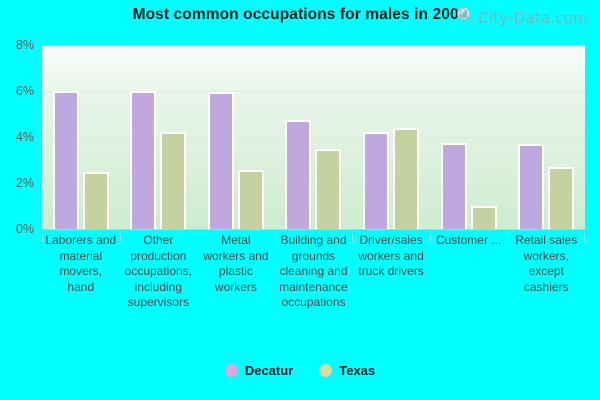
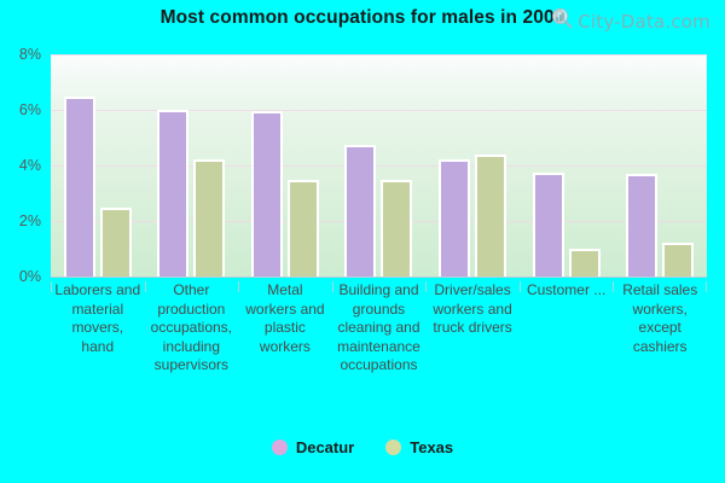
Decatur/Laborers and material movers, hand: 6.0% -> 6.5%
Texas/Metal workers and plastic workers: 2.5% -> 3.5%
Texas/Retail sales workers, except cashiers: 2.7% -> 1.2%
